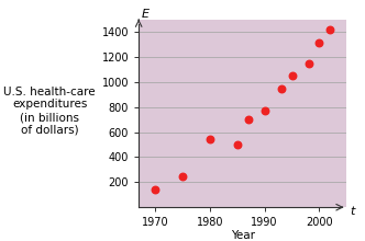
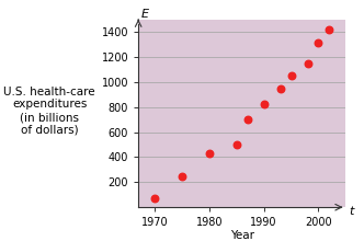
1970: 140 -> 80
1980: 540 -> 430
1990: 770 -> 820
